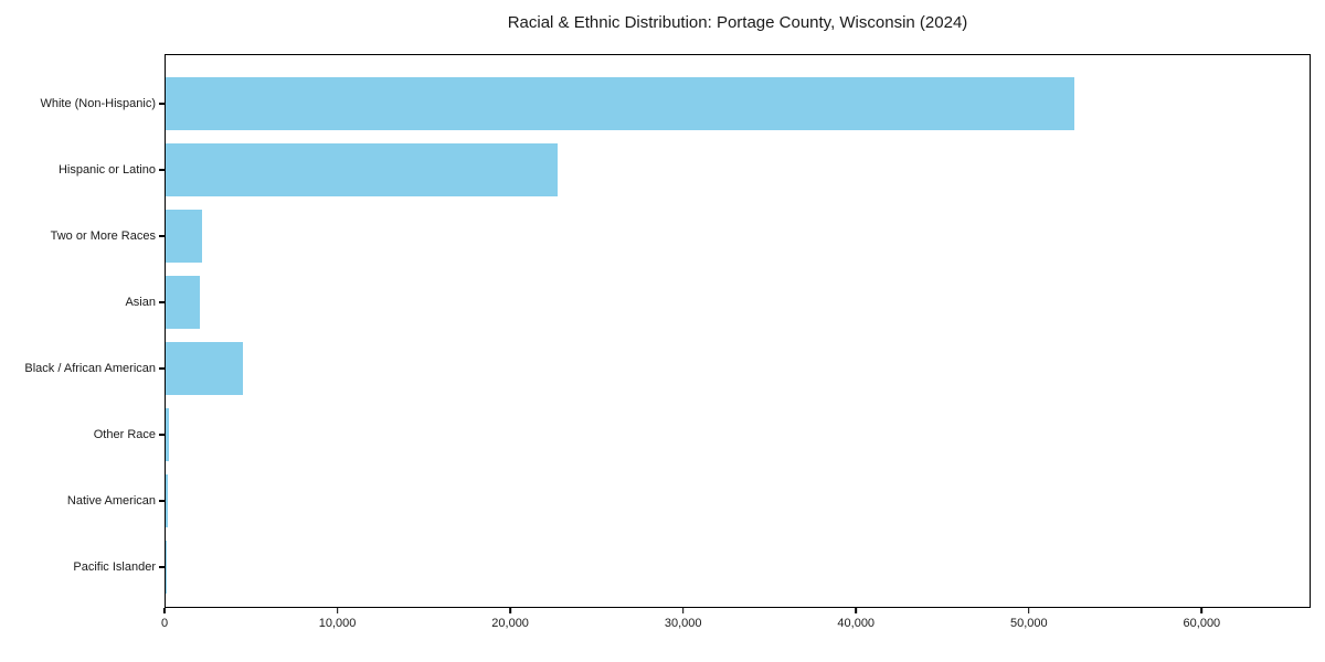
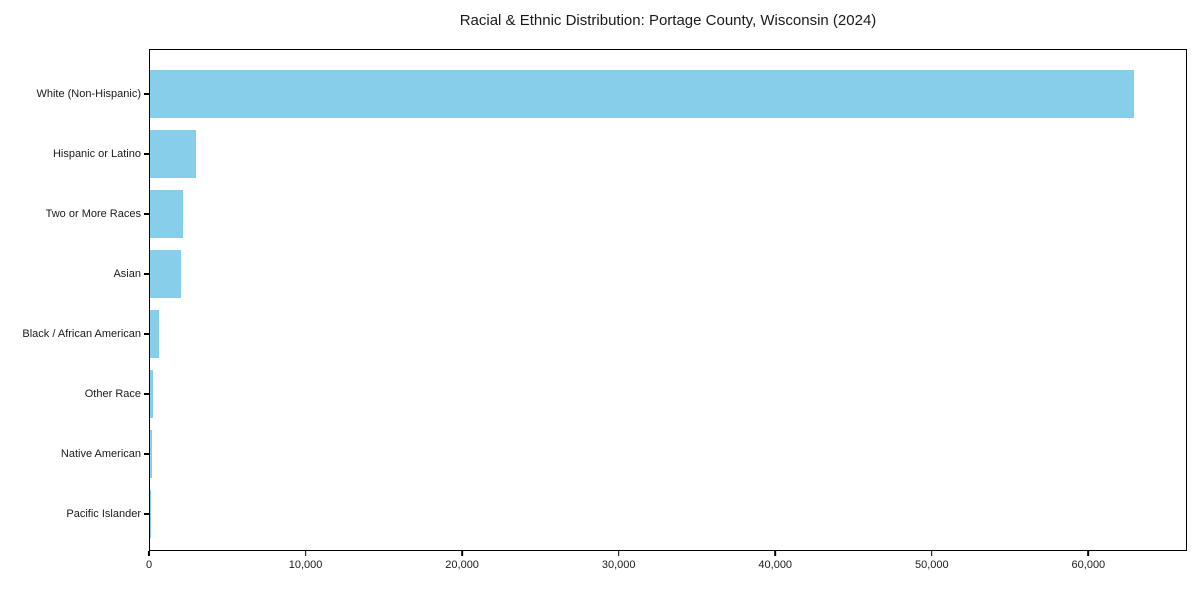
White (Non-Hispanic): 52700 -> 63000
Hispanic or Latino: 22700 -> 3000
Black / African American: 4500 -> 600
